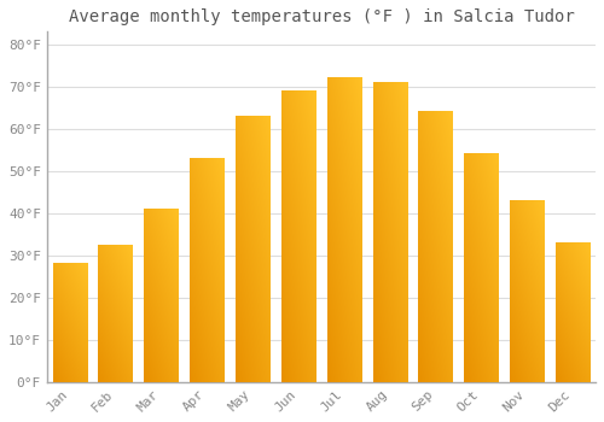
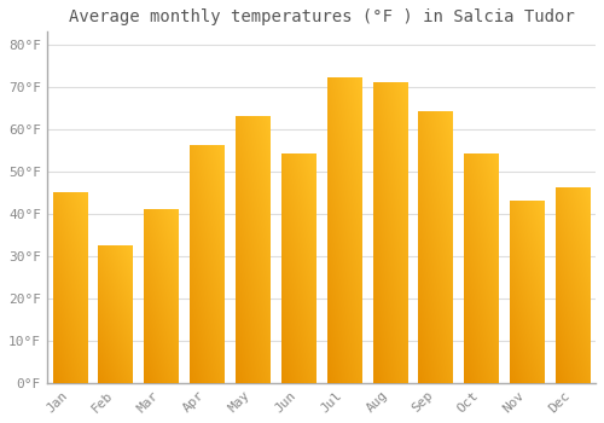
Jan: 28.0°F -> 45.0°F
Apr: 53.0°F -> 56.0°F
Jun: 69.0°F -> 54.0°F
Dec: 33.0°F -> 46.0°F
